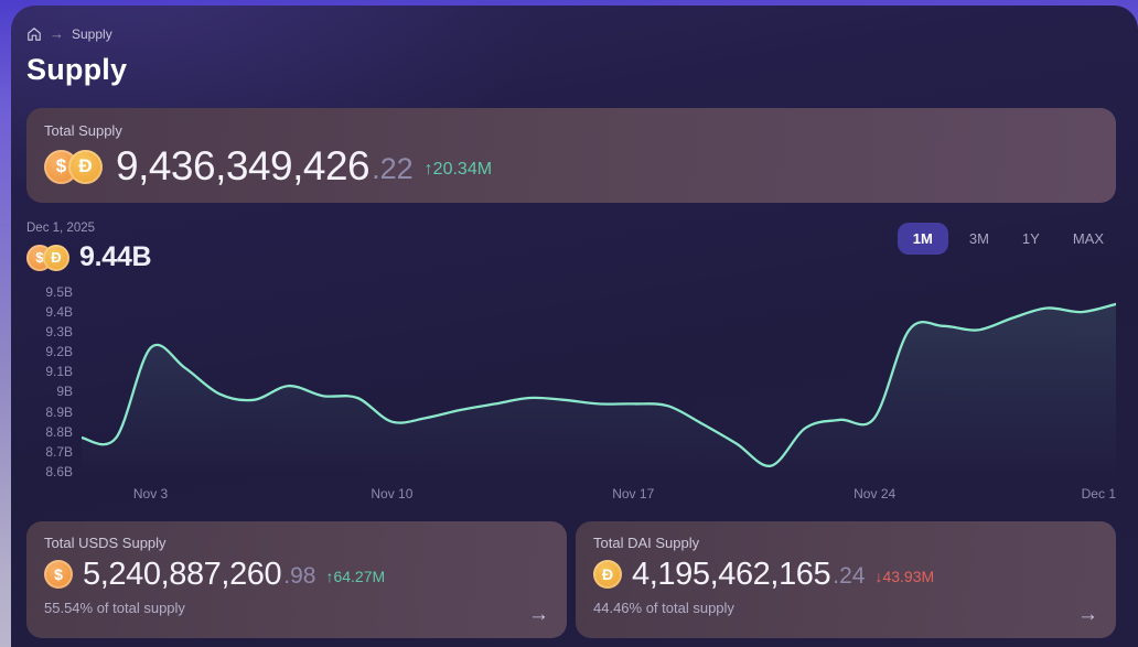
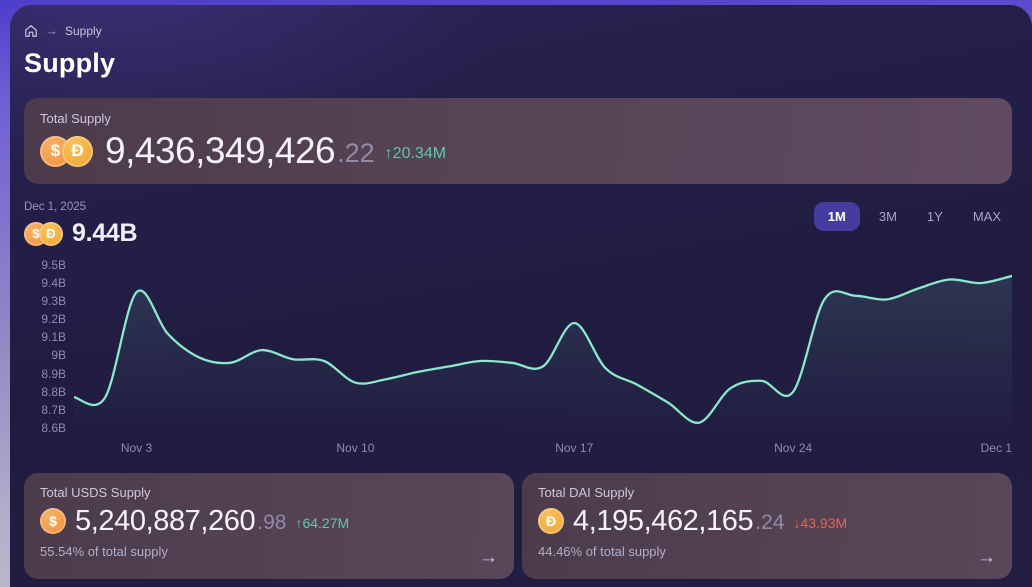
Nov 3: 9.22B -> 9.35B
Nov 17: 8.94B -> 9.18B
Nov 24: 8.87B -> 8.80B
